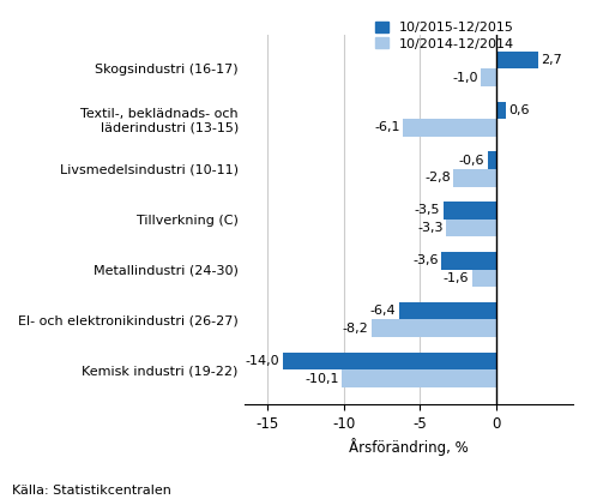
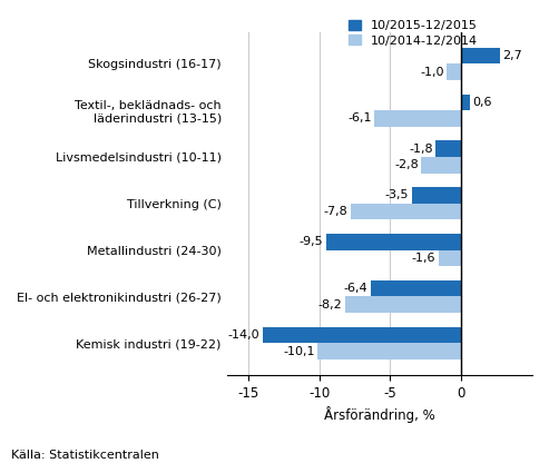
10/2015-12/2015/Livsmedelsindustri (10-11): -0,6 -> -1,8
10/2014-12/2014/Tillverkning (C): -3,3 -> -7,8
10/2015-12/2015/Metallindustri (24-30): -3,6 -> -9,5
